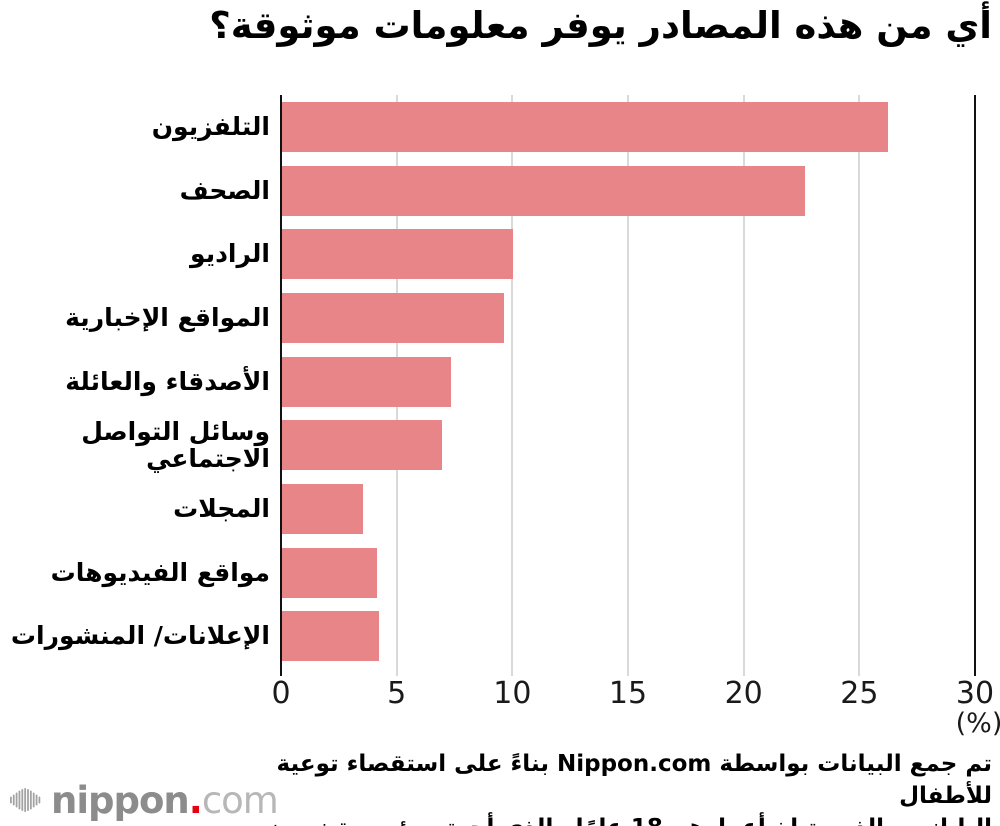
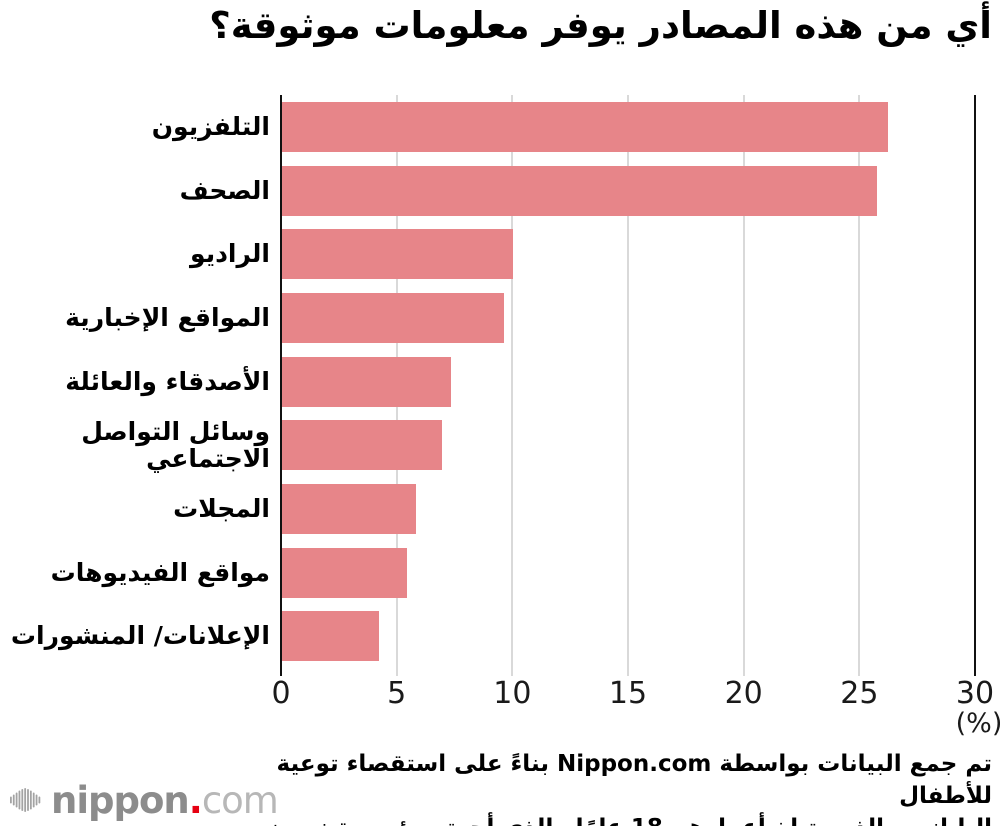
الصحف: 22.6 -> 25.7
المجلات: 3.5 -> 5.8
مواقع الفيديوهات: 4.1 -> 5.4
